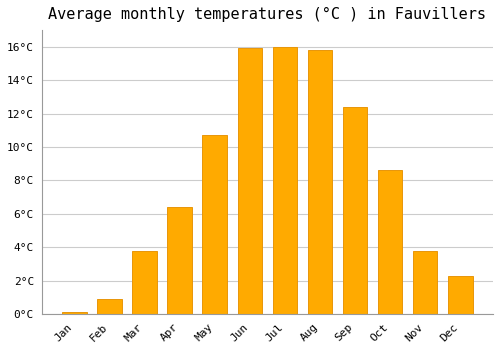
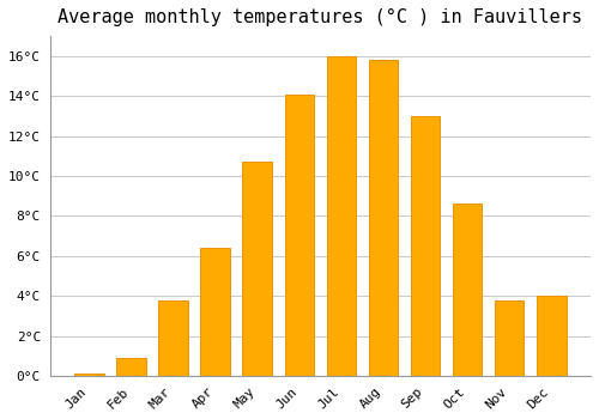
Jun: 15.9°C -> 14.1°C
Sep: 12.4°C -> 13.0°C
Dec: 2.3°C -> 4.0°C
